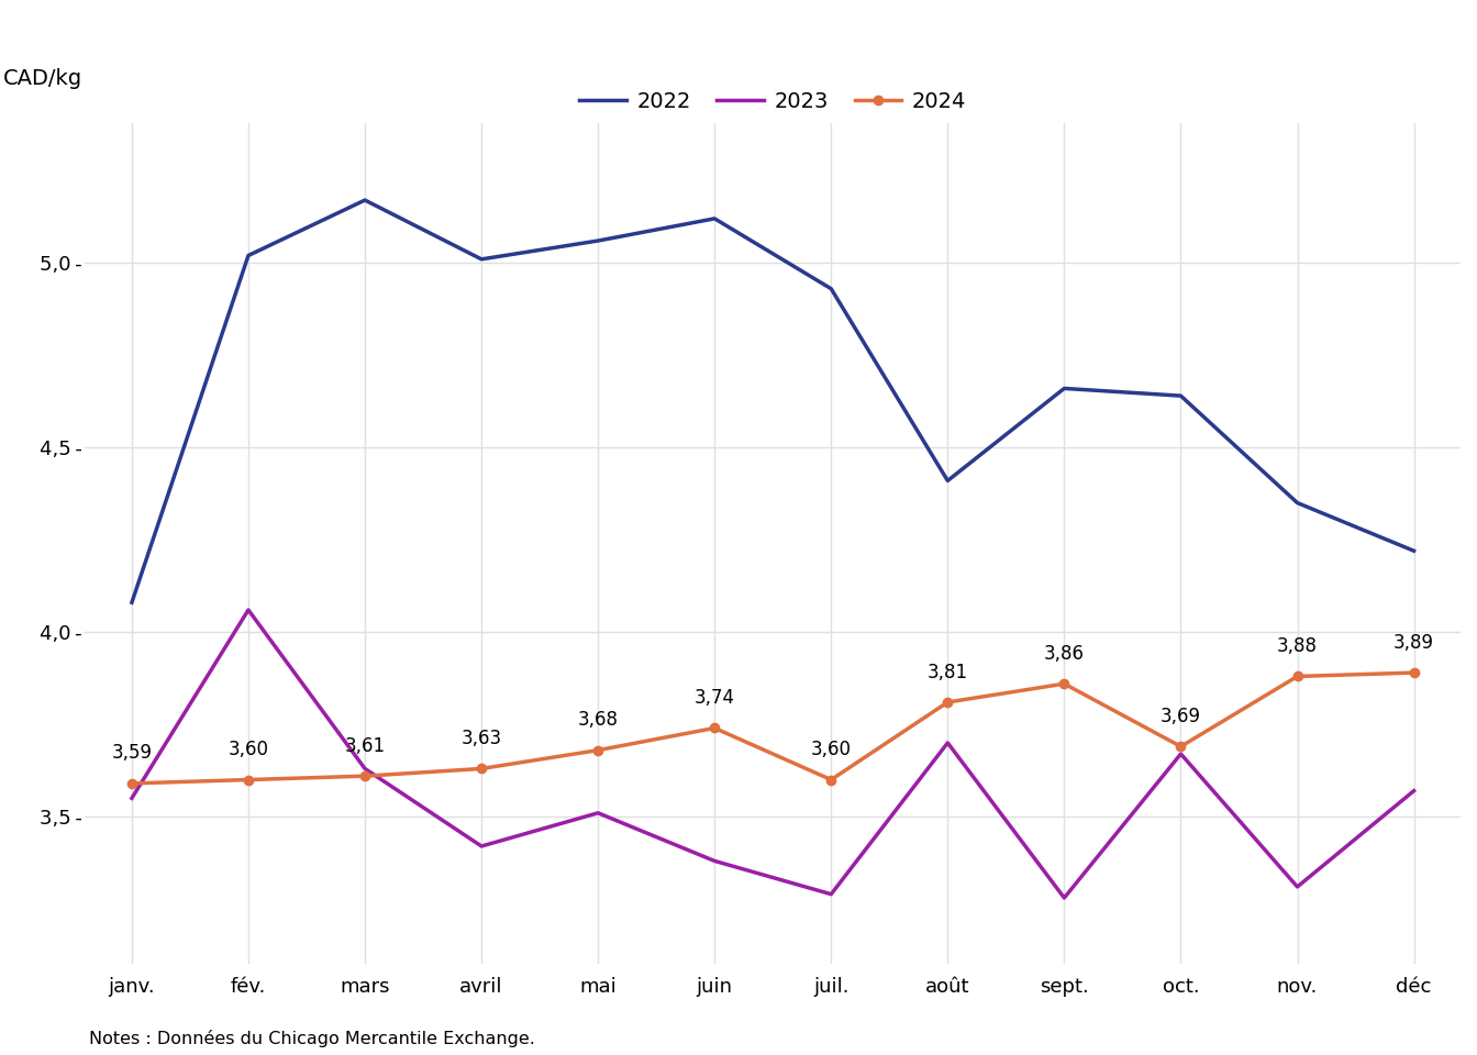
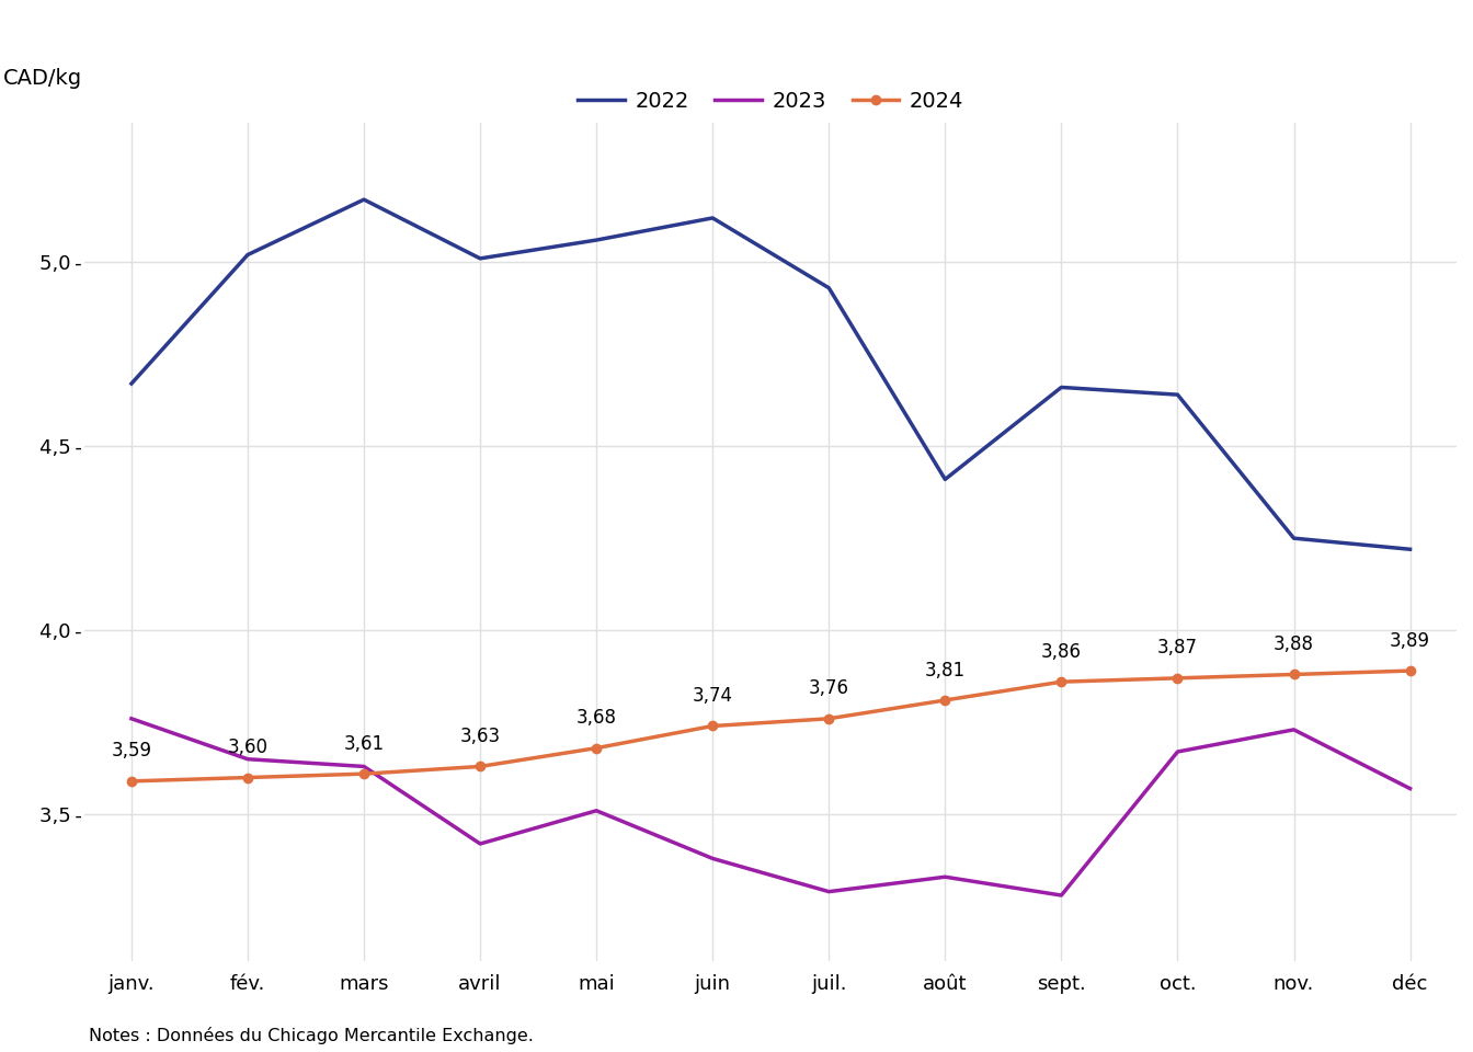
2022/janv.: 4,08 - -> 4,67 -
2023/janv.: 3,55 - -> 3,76 -
2023/fév.: 4,06 - -> 3,65 -
2024/juil.: 3,60 -> 3,76
2023/août: 3,70 - -> 3,33 -
2024/oct.: 3,69 -> 3,87
2022/nov.: 4,35 - -> 4,25 -
2023/nov.: 3,31 - -> 3,73 -
